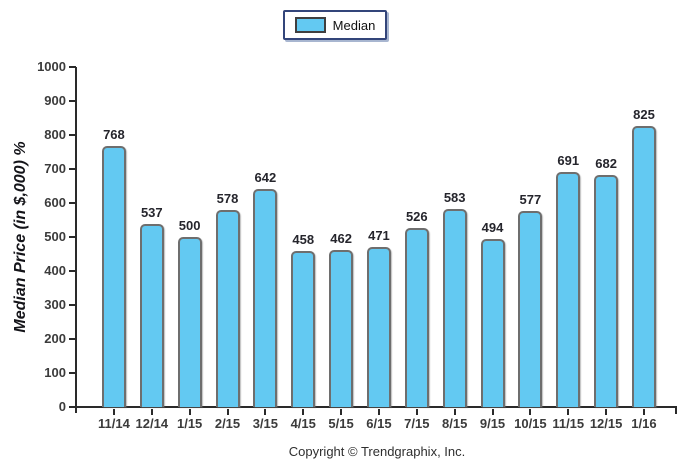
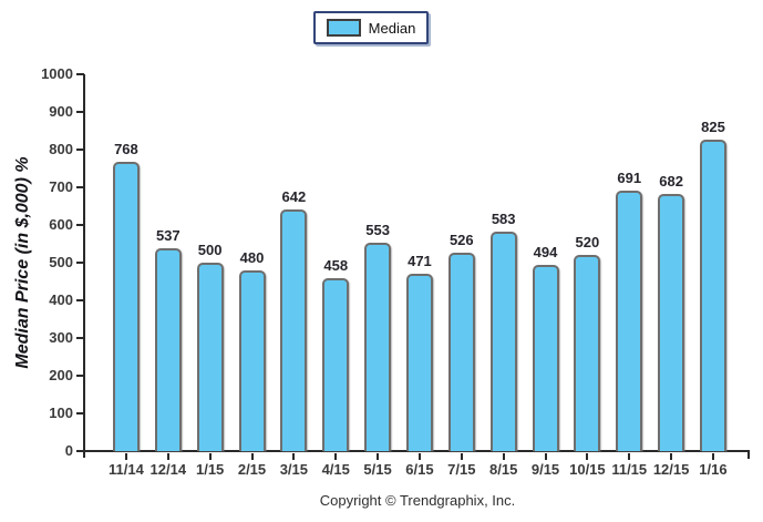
2/15: 578 -> 480
5/15: 462 -> 553
10/15: 577 -> 520
